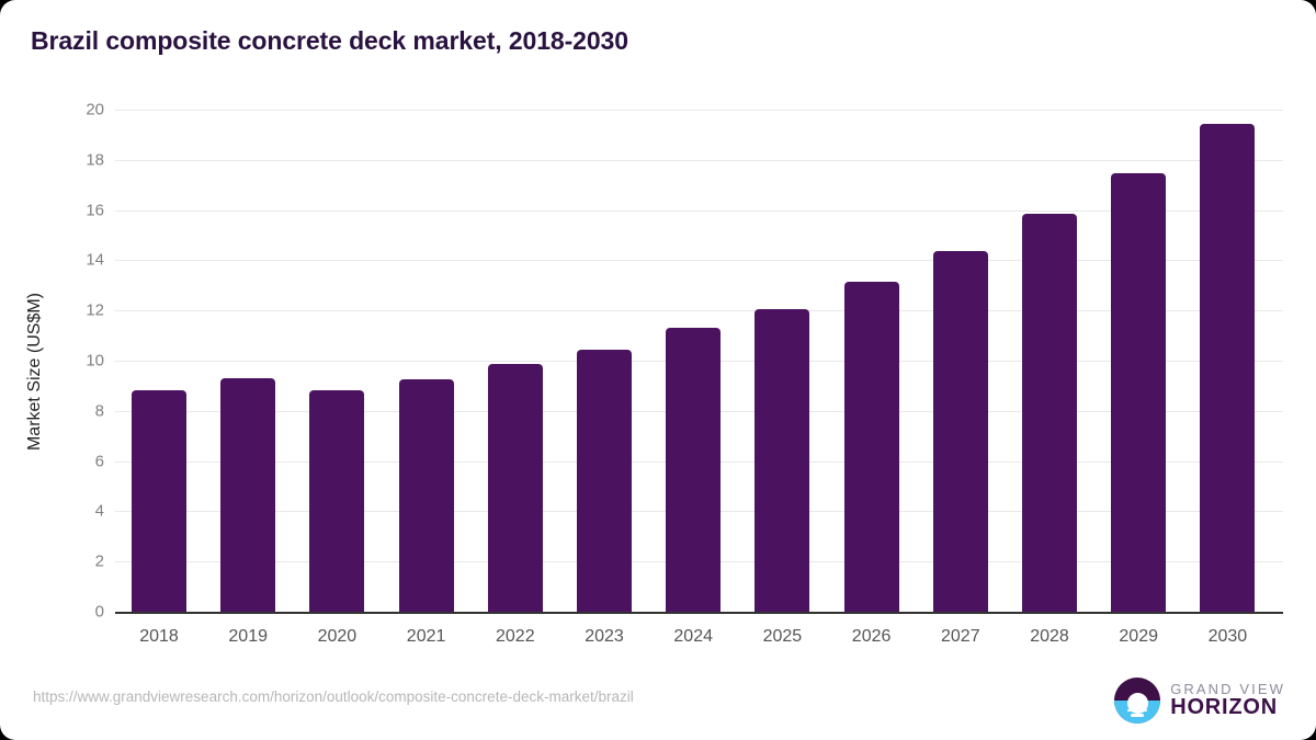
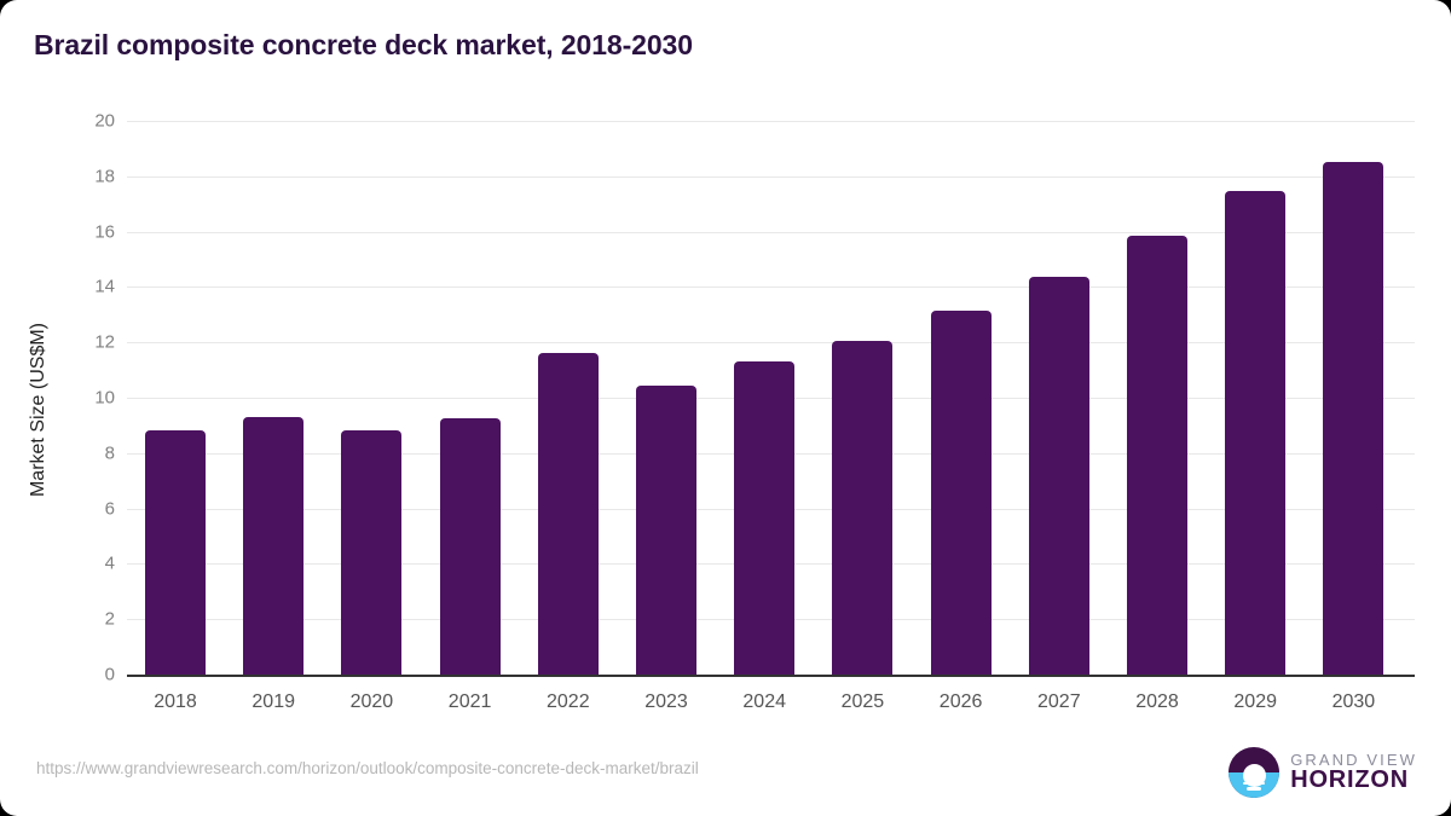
2022: 9.8 -> 11.6
2030: 19.4 -> 18.5
